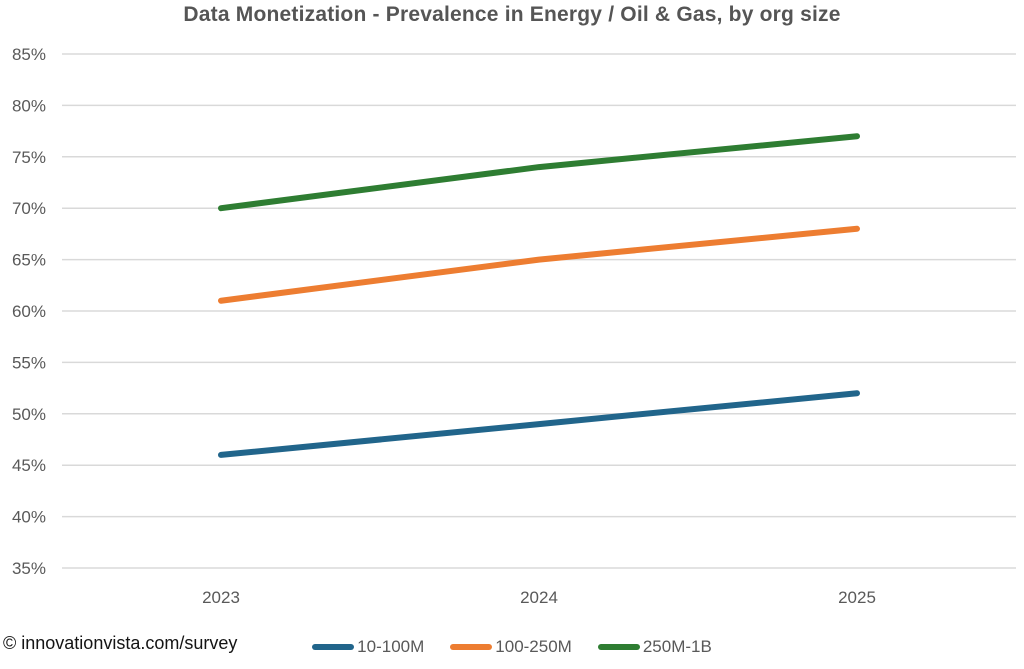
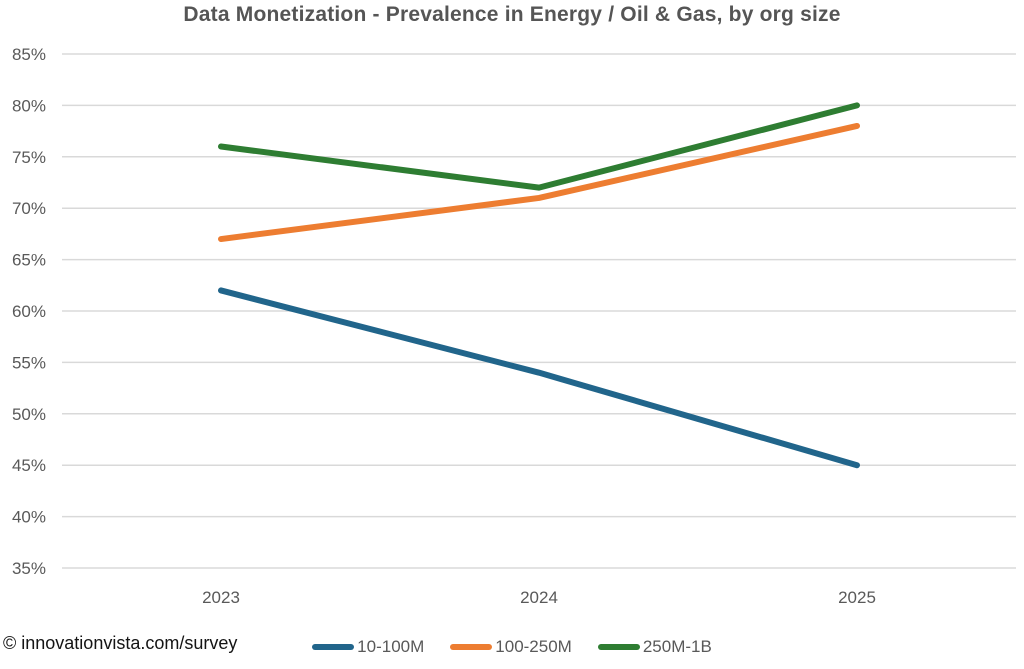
10-100M/2023: 46% -> 62%
100-250M/2023: 61% -> 67%
250M-1B/2023: 70% -> 76%
10-100M/2024: 49% -> 54%
100-250M/2024: 65% -> 71%
250M-1B/2024: 74% -> 72%
10-100M/2025: 52% -> 45%
100-250M/2025: 68% -> 78%
250M-1B/2025: 77% -> 80%
